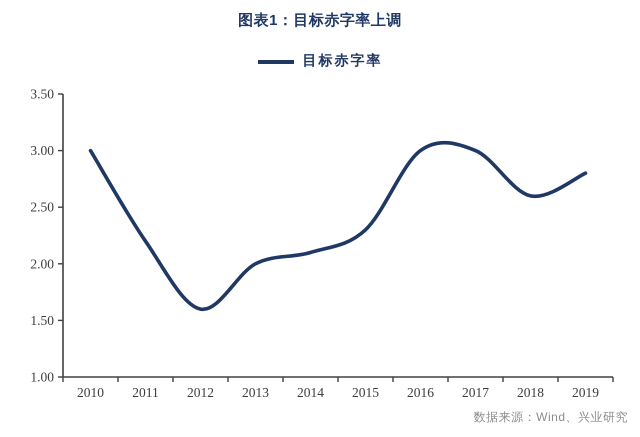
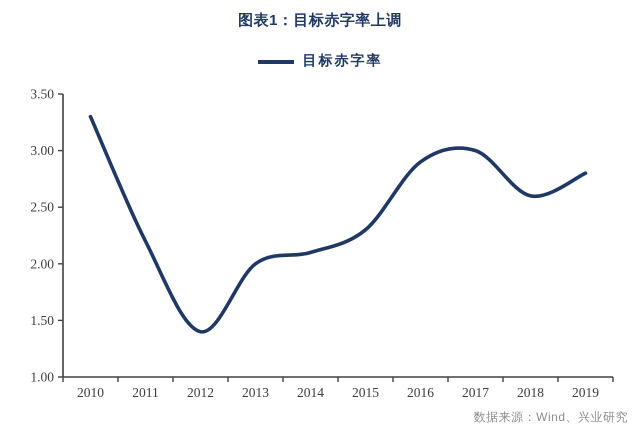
2010: 3.0 -> 3.3
2012: 1.6 -> 1.4
2016: 3.0 -> 2.9
